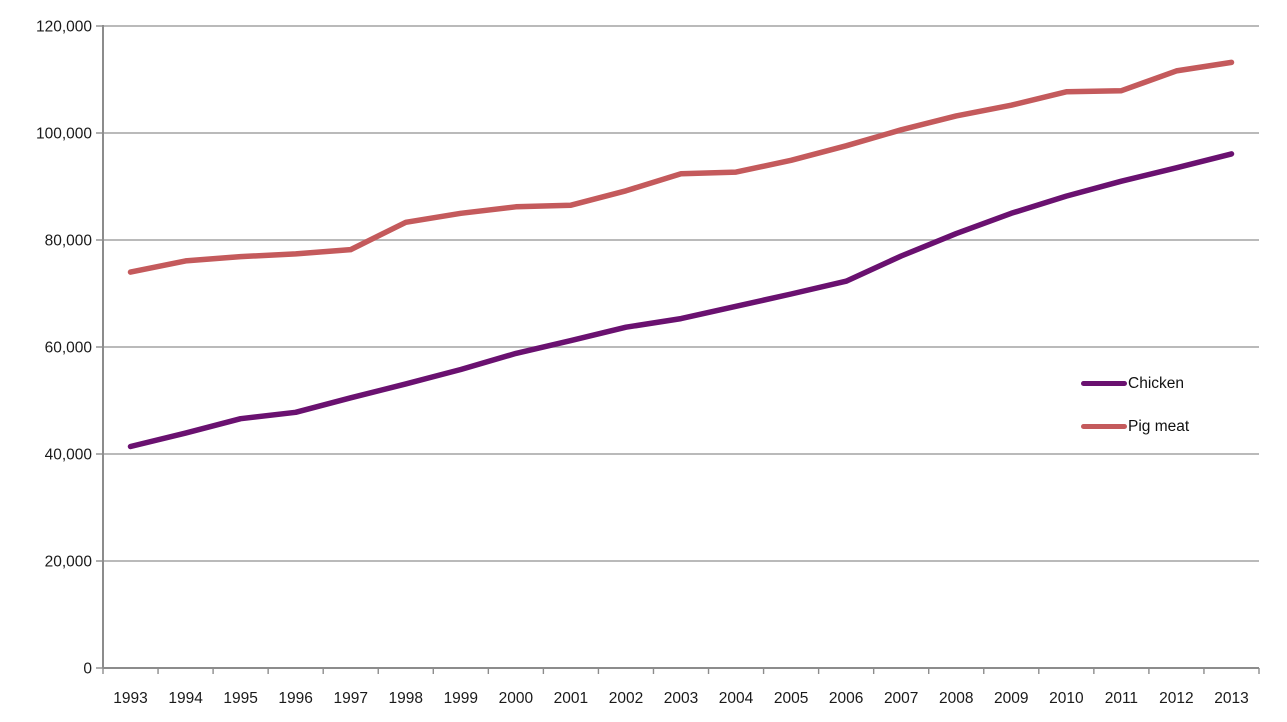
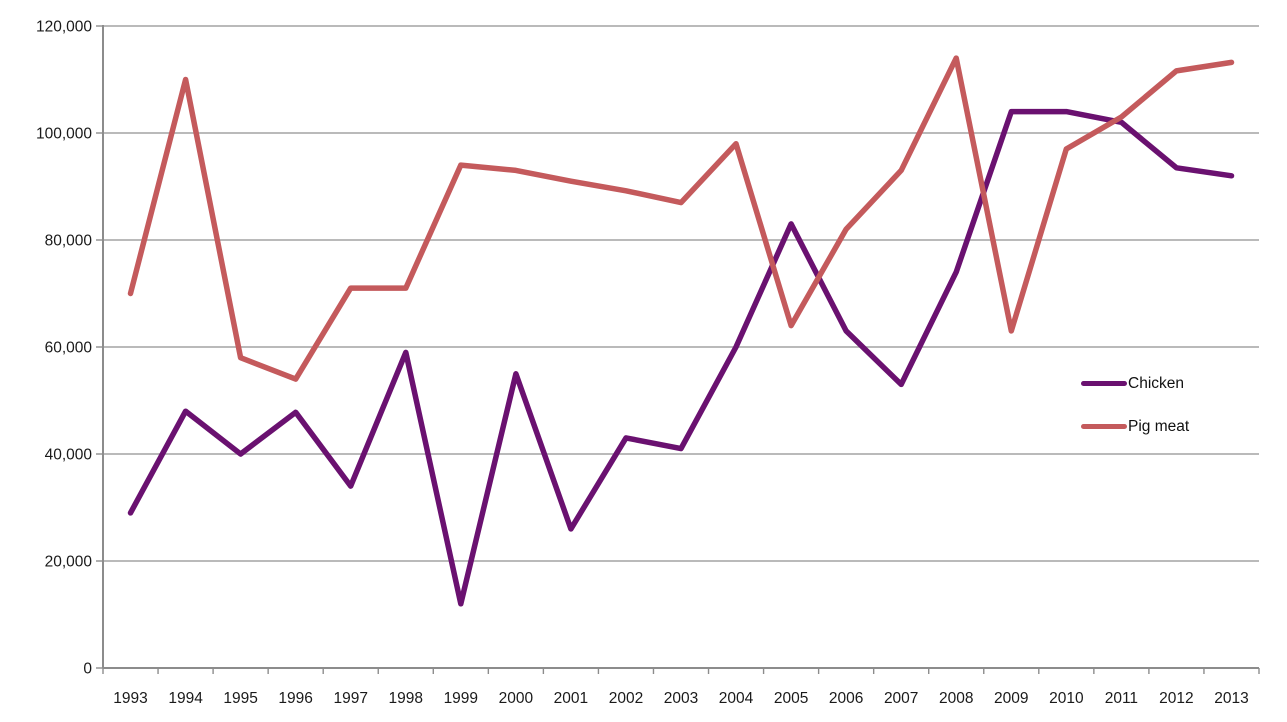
Chicken/1993: 41000 -> 29000
Pig meat/1993: 74000 -> 70000
Chicken/1994: 44000 -> 48000
Pig meat/1994: 76000 -> 110000
Chicken/1995: 47000 -> 40000
Pig meat/1995: 77000 -> 58000
Pig meat/1996: 77000 -> 54000
Chicken/1997: 50000 -> 34000
Pig meat/1997: 78000 -> 71000
Chicken/1998: 53000 -> 59000
Pig meat/1998: 83000 -> 71000
Chicken/1999: 56000 -> 12000
Pig meat/1999: 85000 -> 94000
Chicken/2000: 59000 -> 55000
Pig meat/2000: 86000 -> 93000
Chicken/2001: 61000 -> 26000
Pig meat/2001: 86000 -> 91000
Chicken/2002: 64000 -> 43000
Chicken/2003: 65000 -> 41000
Pig meat/2003: 92000 -> 87000
Chicken/2004: 68000 -> 60000
Pig meat/2004: 93000 -> 98000
Chicken/2005: 70000 -> 83000
Pig meat/2005: 95000 -> 64000
Chicken/2006: 72000 -> 63000
Pig meat/2006: 98000 -> 82000
Chicken/2007: 77000 -> 53000
Pig meat/2007: 101000 -> 93000
Chicken/2008: 81000 -> 74000
Pig meat/2008: 103000 -> 114000
Chicken/2009: 85000 -> 104000
Pig meat/2009: 105000 -> 63000
Chicken/2010: 88000 -> 104000
Pig meat/2010: 108000 -> 97000
Chicken/2011: 91000 -> 102000
Pig meat/2011: 108000 -> 103000
Chicken/2013: 96000 -> 92000
